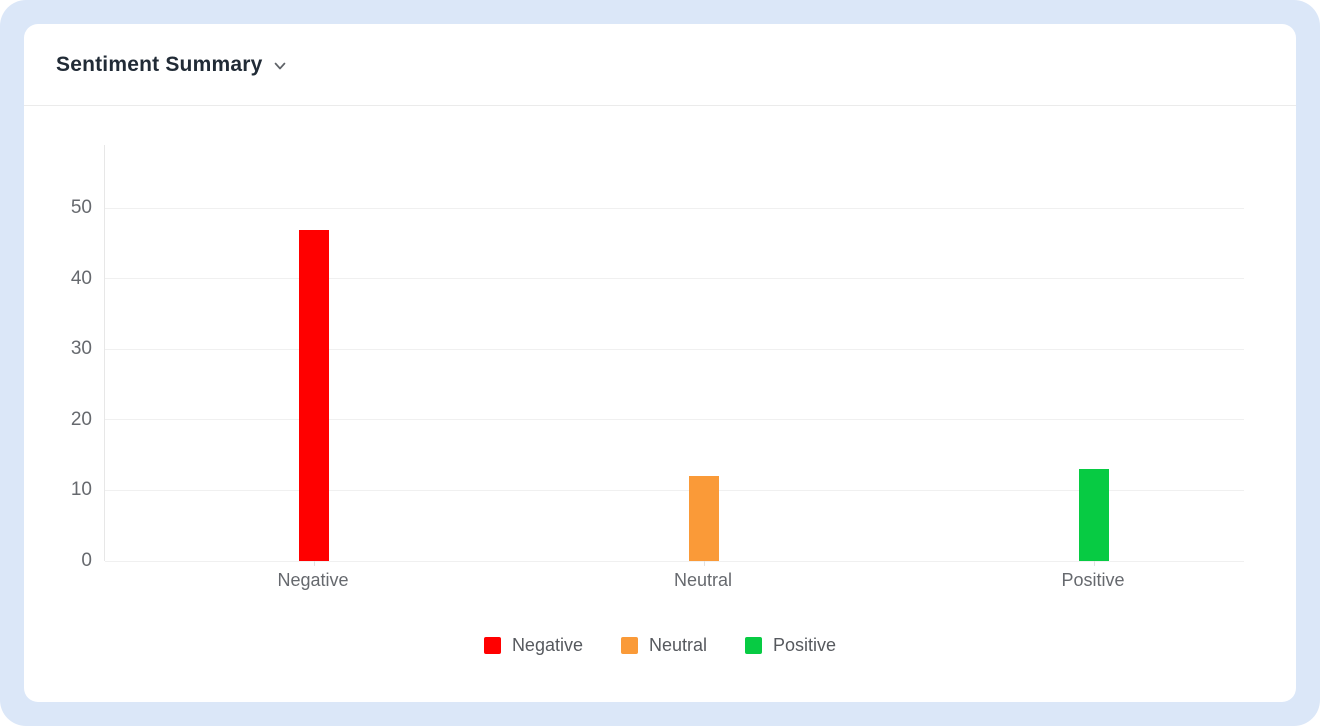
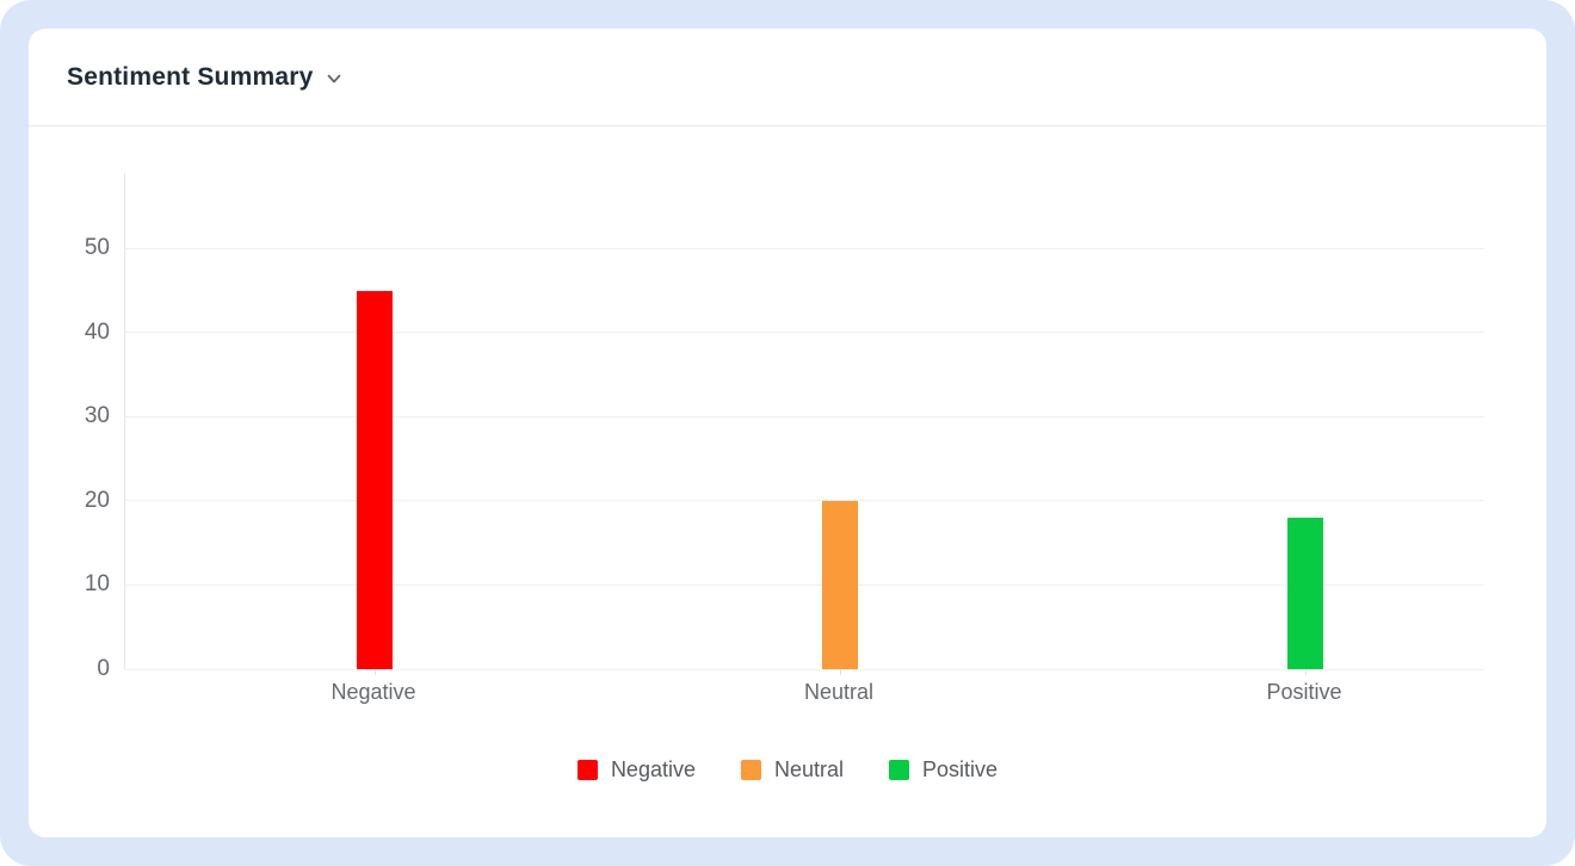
Negative: 47 -> 45
Neutral: 12 -> 20
Positive: 13 -> 18
